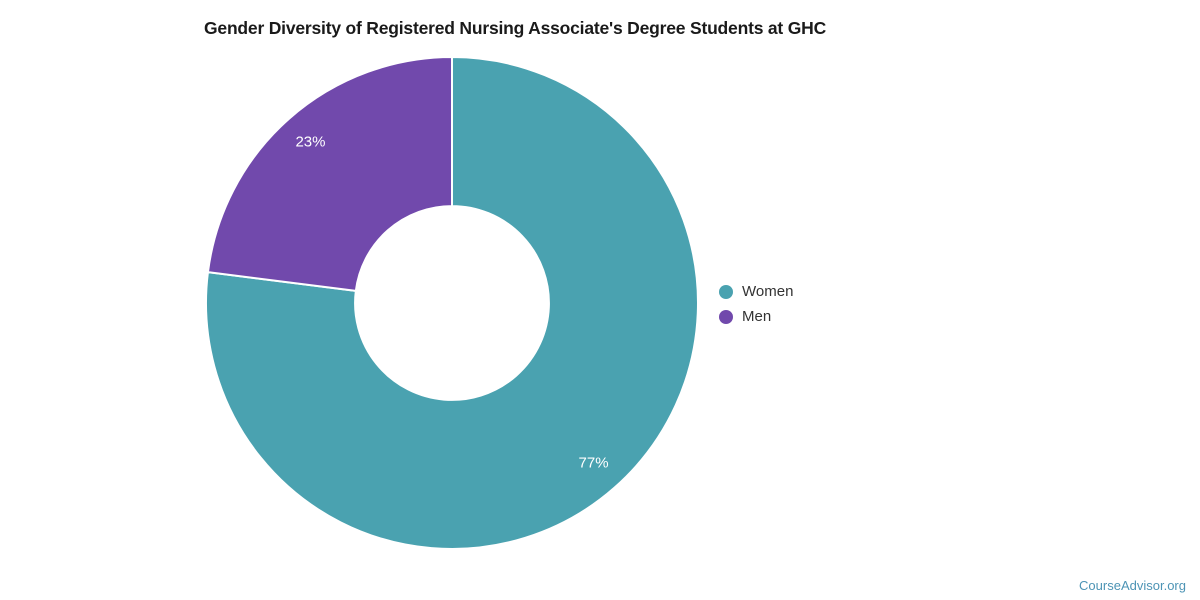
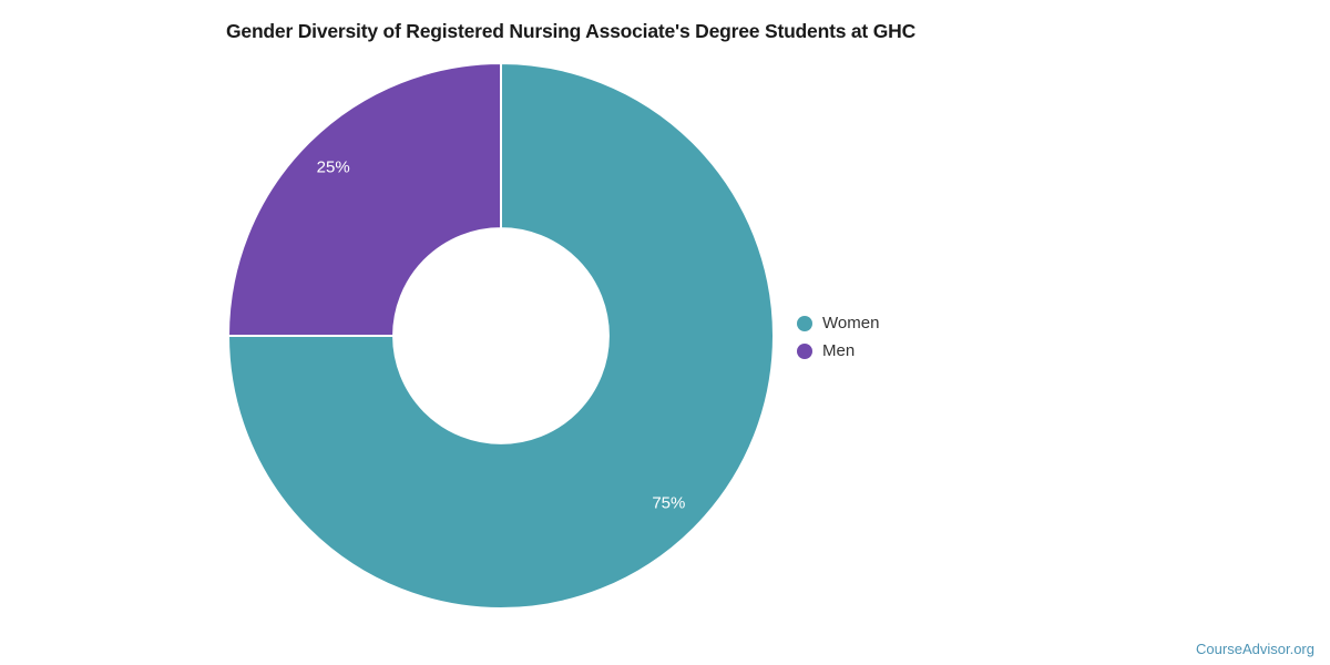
Women: 77% -> 75%
Men: 23% -> 25%
